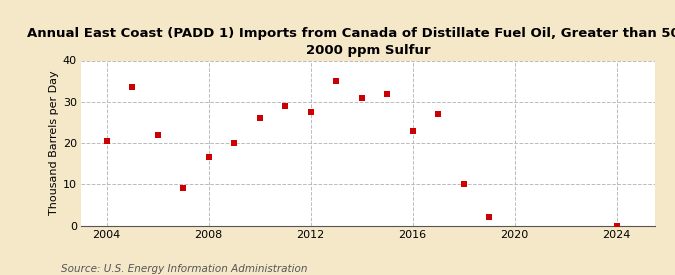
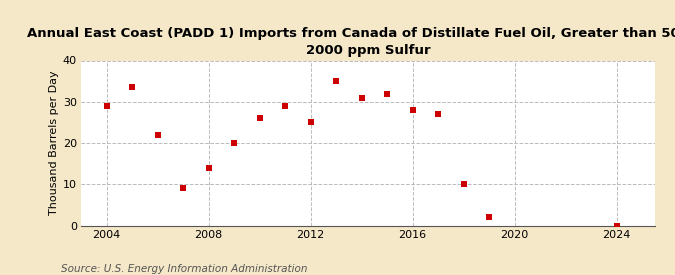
2004: 20.5 -> 29.0
2008: 16.5 -> 14.0
2012: 27.5 -> 25.0
2016: 23.0 -> 28.0
